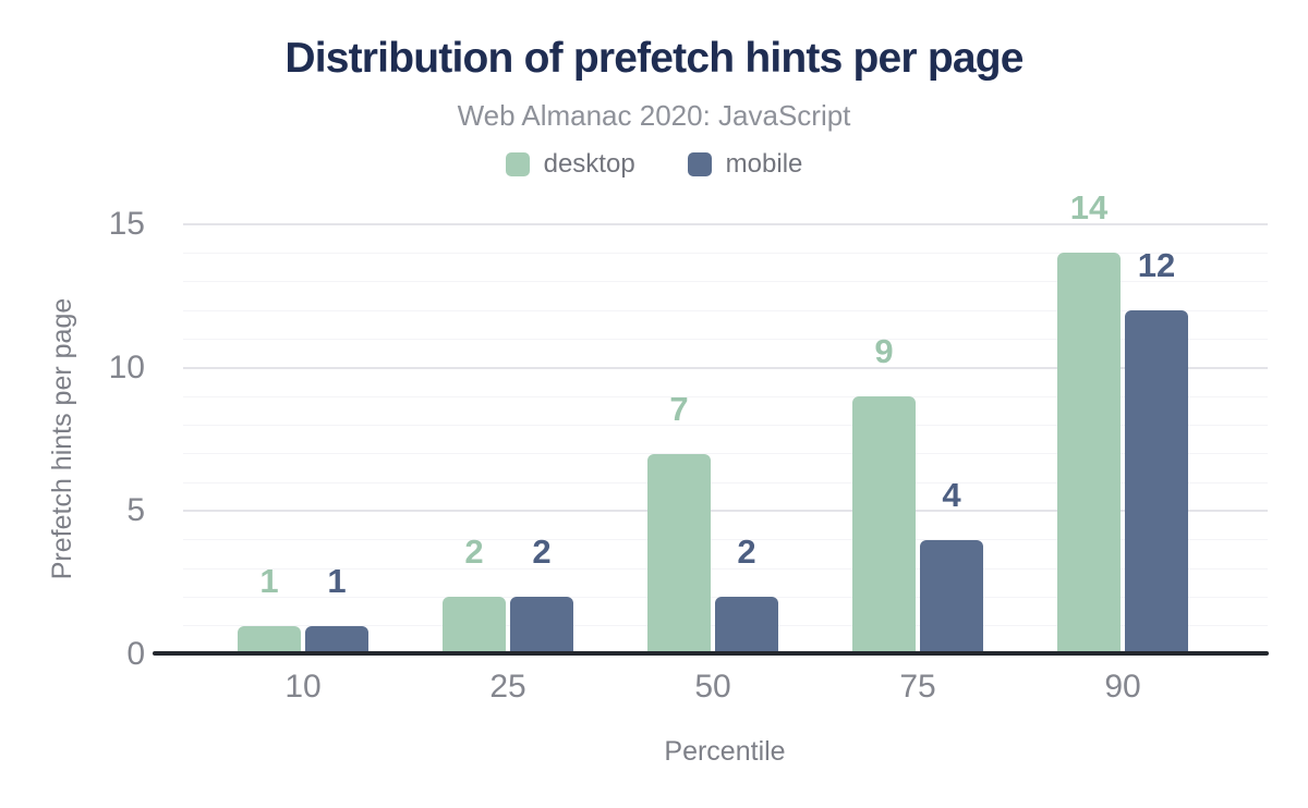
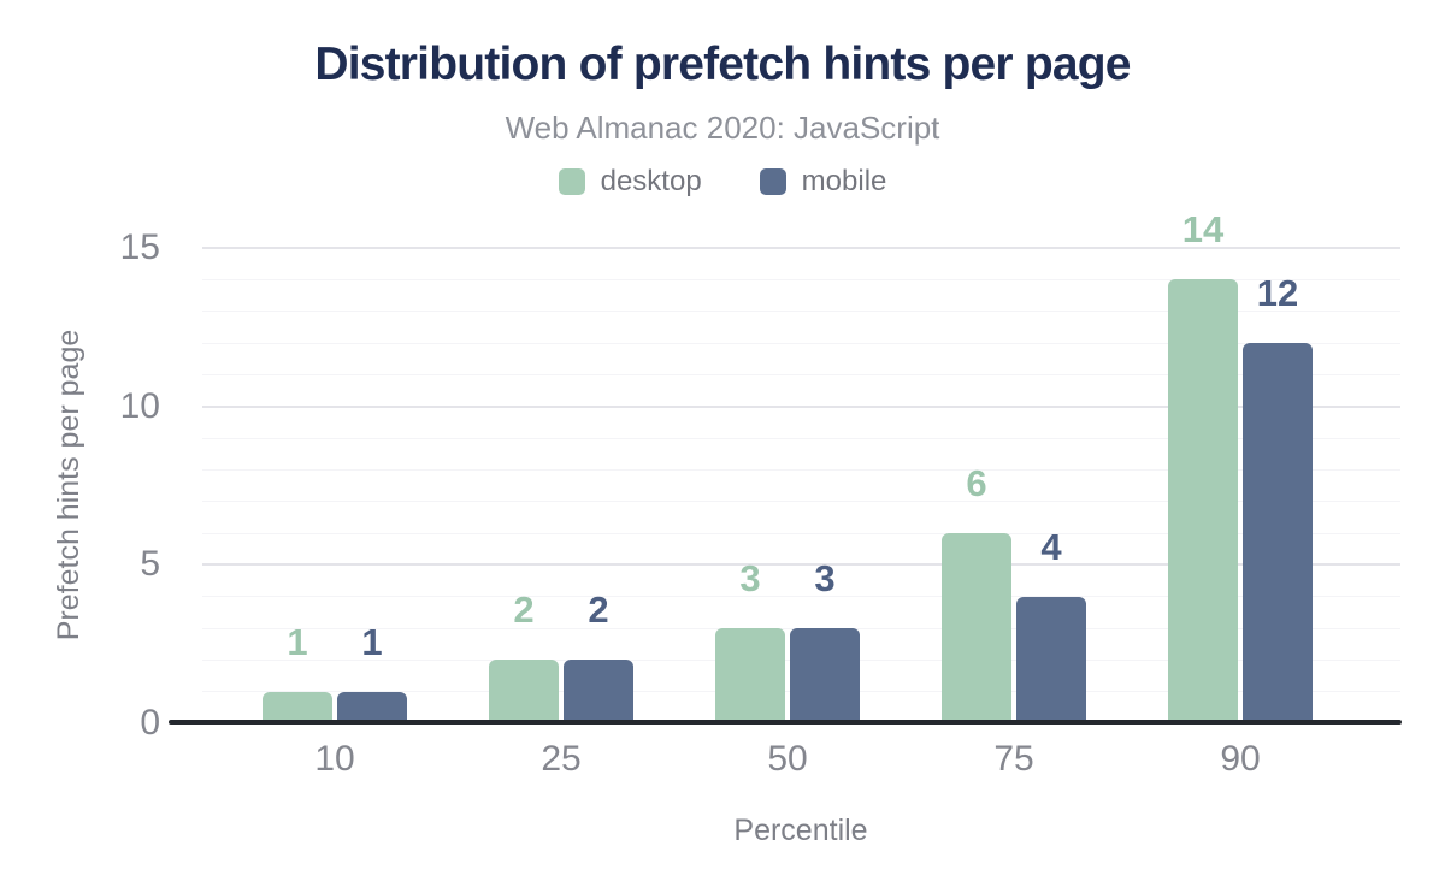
desktop/50: 7 -> 3
mobile/50: 2 -> 3
desktop/75: 9 -> 6
